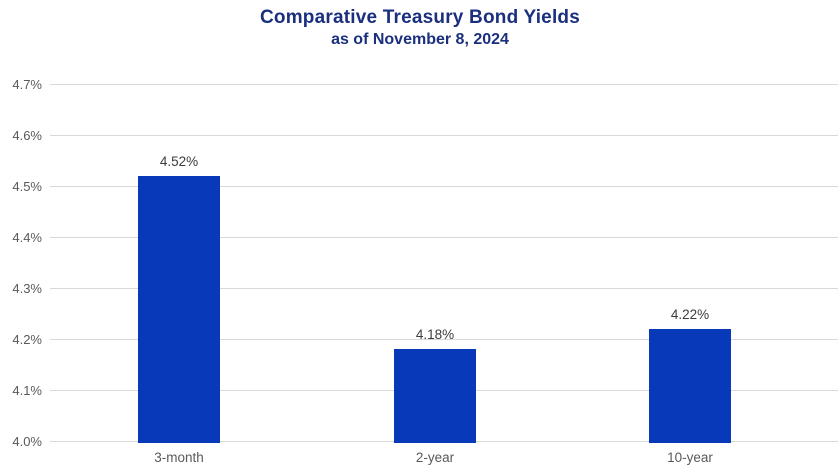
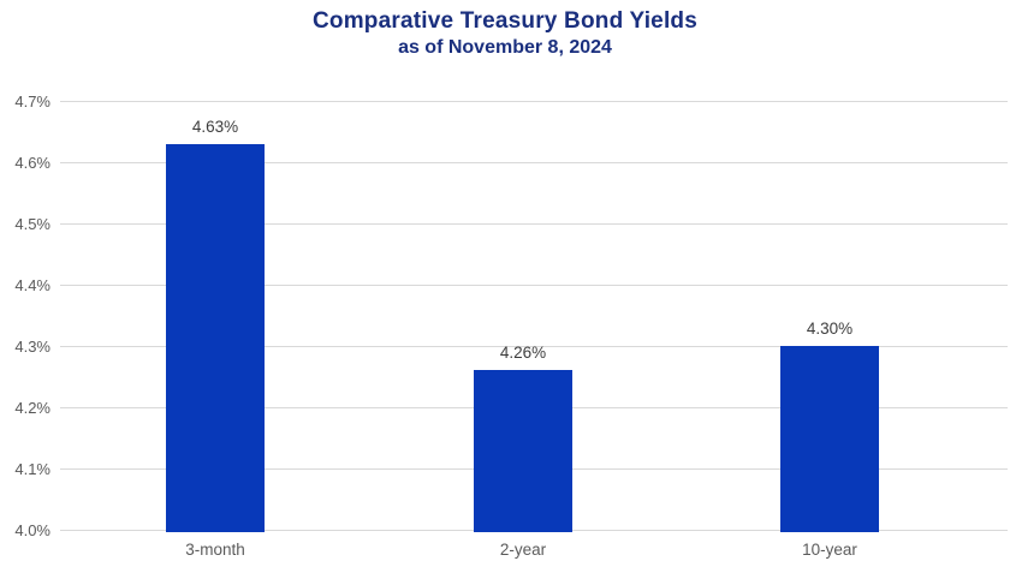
3-month: 4.52% -> 4.63%
2-year: 4.18% -> 4.26%
10-year: 4.22% -> 4.30%
